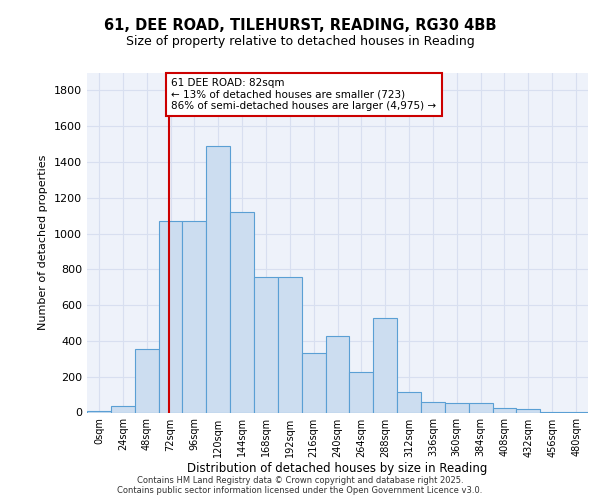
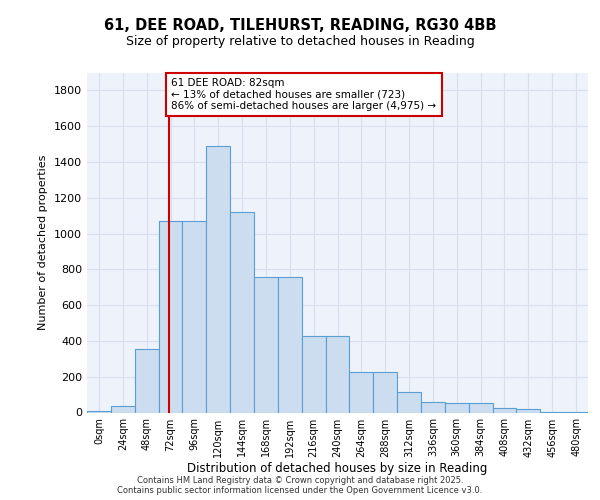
216sqm: 330 -> 430
288sqm: 530 -> 220
